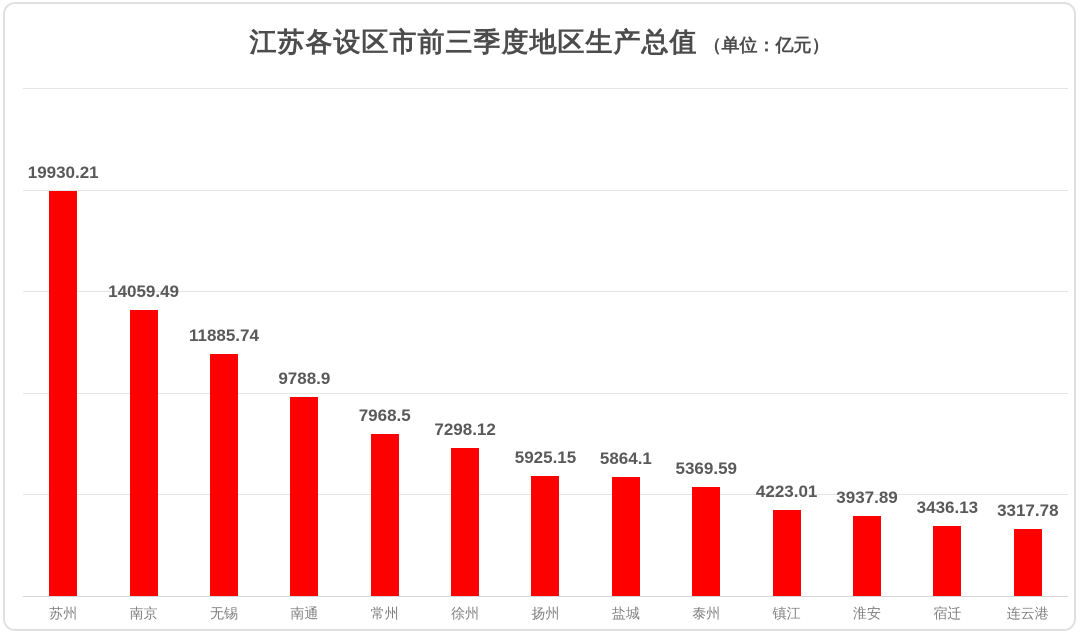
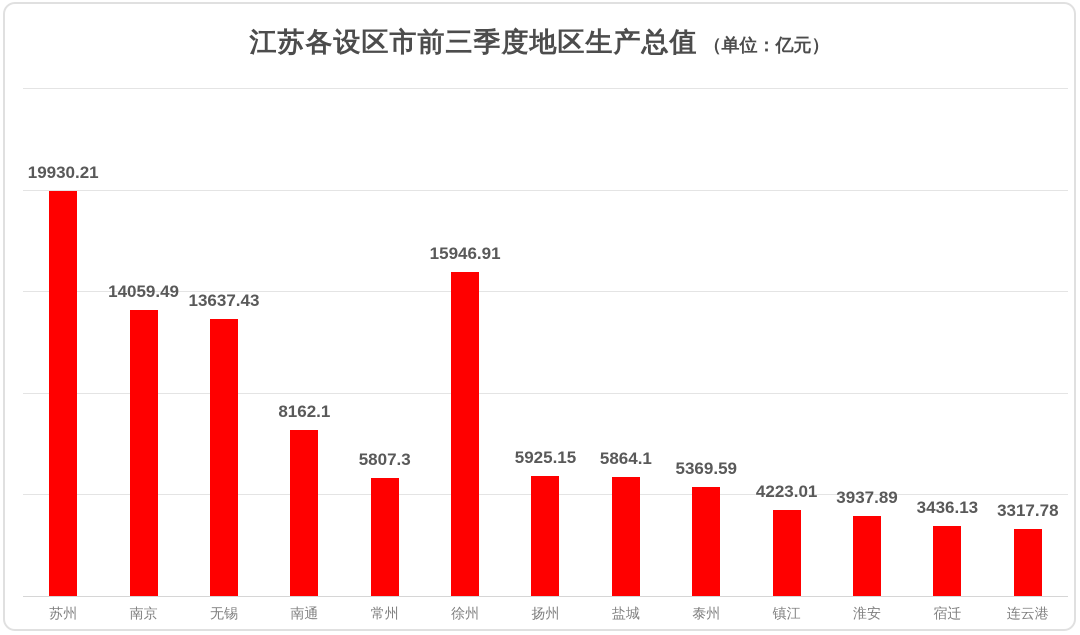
无锡: 11885.74 -> 13637.43
南通: 9788.9 -> 8162.1
常州: 7968.5 -> 5807.3
徐州: 7298.12 -> 15946.91
